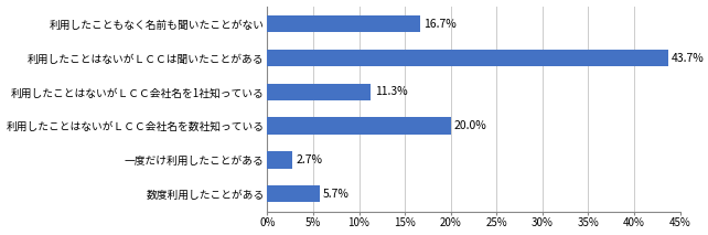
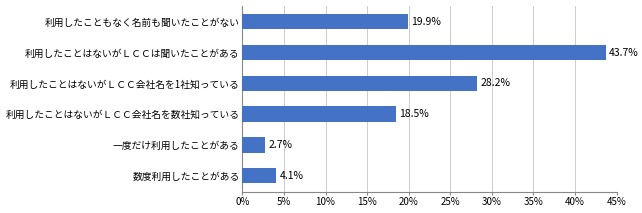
利用したこともなく名前も聞いたことがない: 16.7% -> 19.9%
利用したことはないがＬＣＣ会社名を1社知っている: 11.3% -> 28.2%
利用したことはないがＬＣＣ会社名を数社知っている: 20.0% -> 18.5%
数度利用したことがある: 5.7% -> 4.1%
